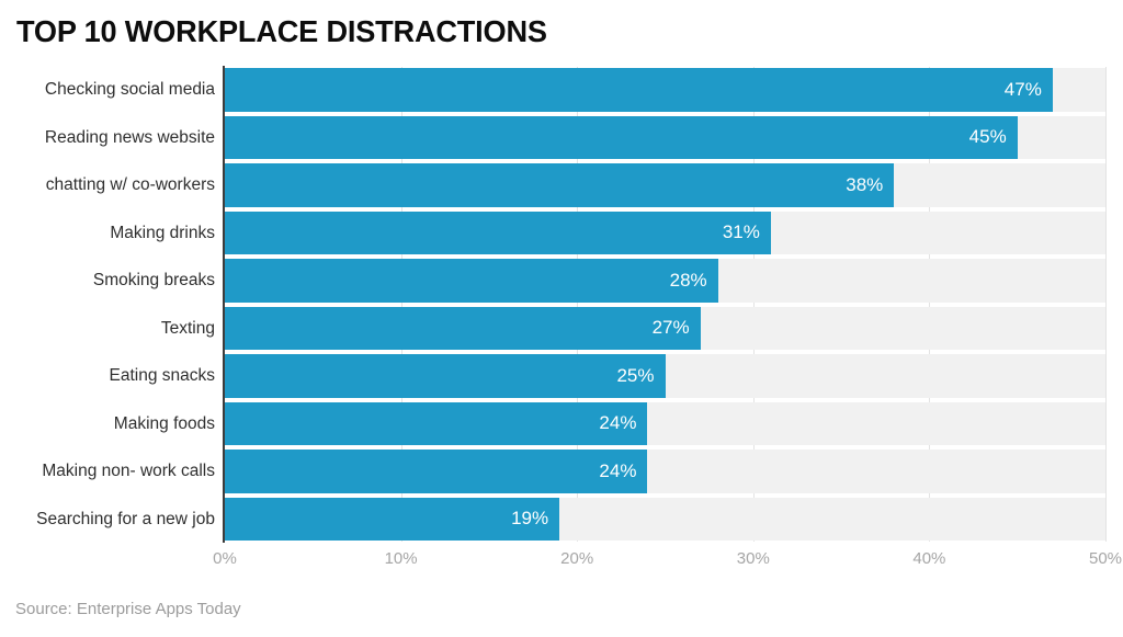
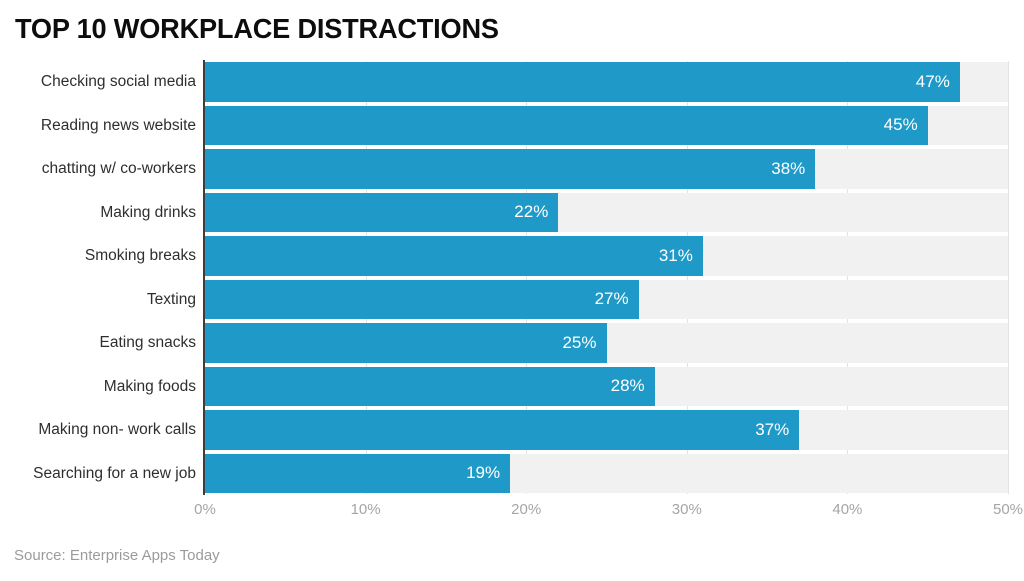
Making drinks: 31% -> 22%
Smoking breaks: 28% -> 31%
Making foods: 24% -> 28%
Making non- work calls: 24% -> 37%
